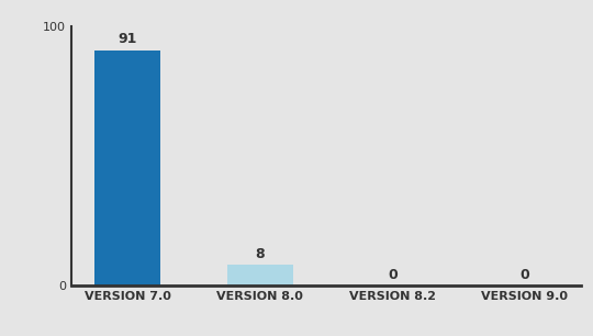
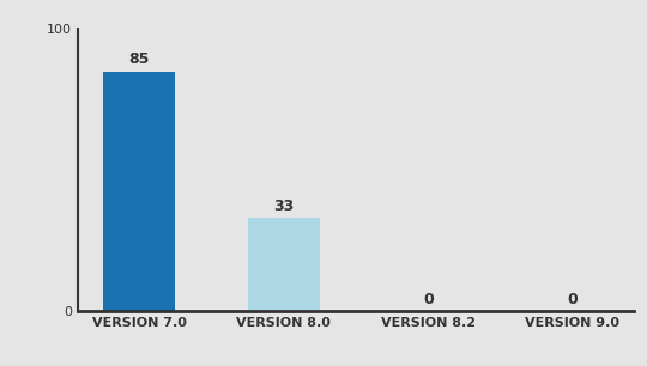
VERSION 7.0: 91 -> 85
VERSION 8.0: 8 -> 33
